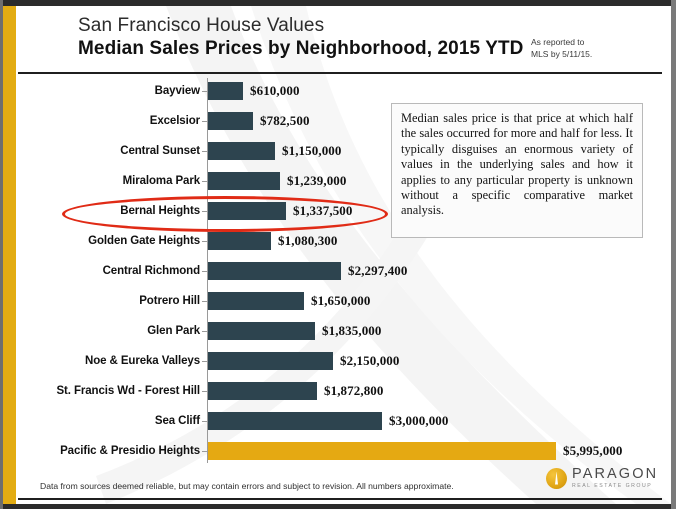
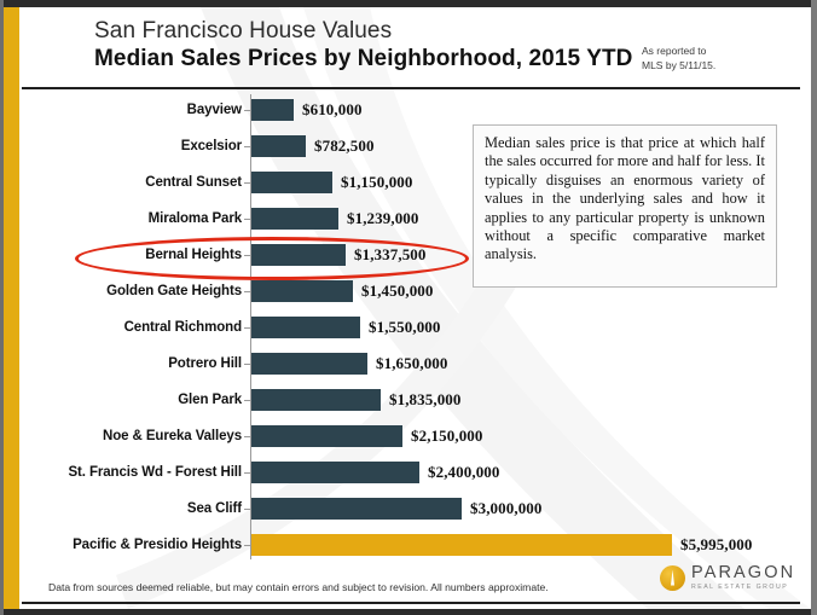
Golden Gate Heights: $1,080,300 -> $1,450,000
Central Richmond: $2,297,400 -> $1,550,000
St. Francis Wd - Forest Hill: $1,872,800 -> $2,400,000
